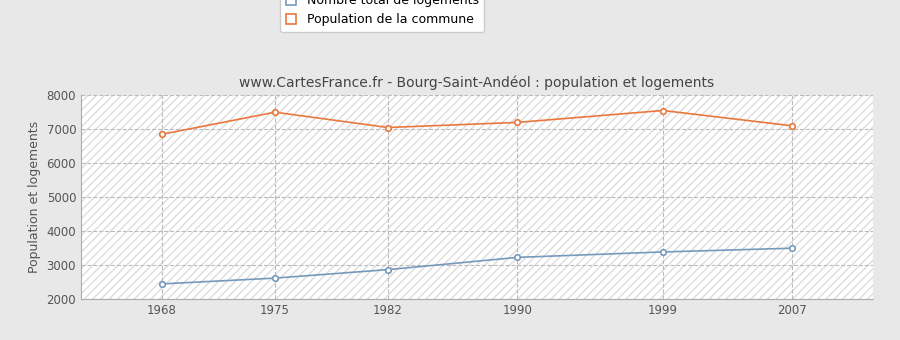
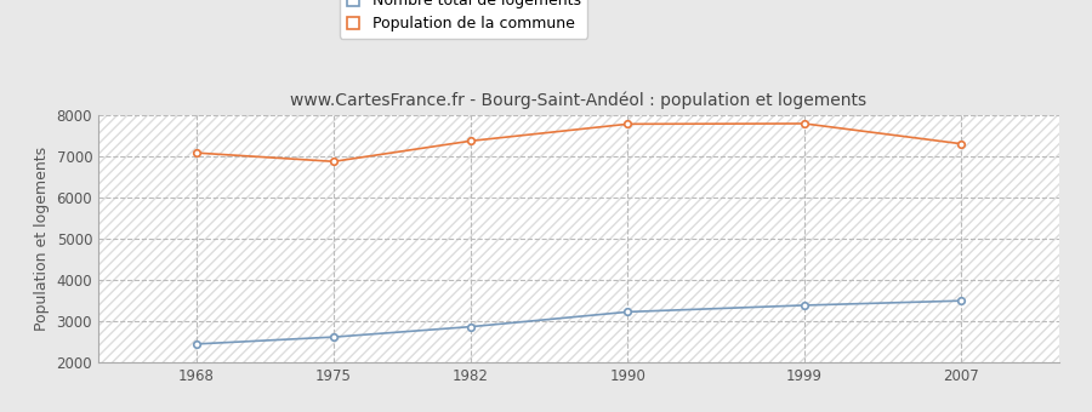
Population de la commune/1968: 6850 -> 7090
Population de la commune/1975: 7500 -> 6880
Population de la commune/1982: 7050 -> 7380
Population de la commune/1990: 7200 -> 7790
Population de la commune/1999: 7550 -> 7800
Population de la commune/2007: 7100 -> 7310
